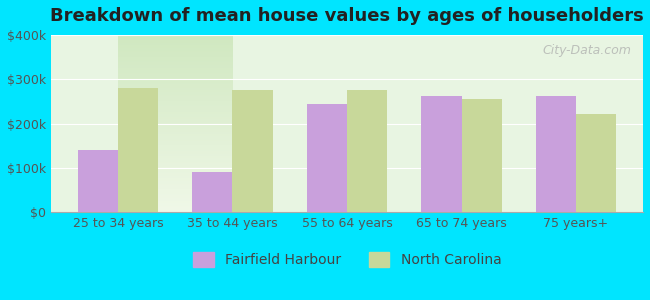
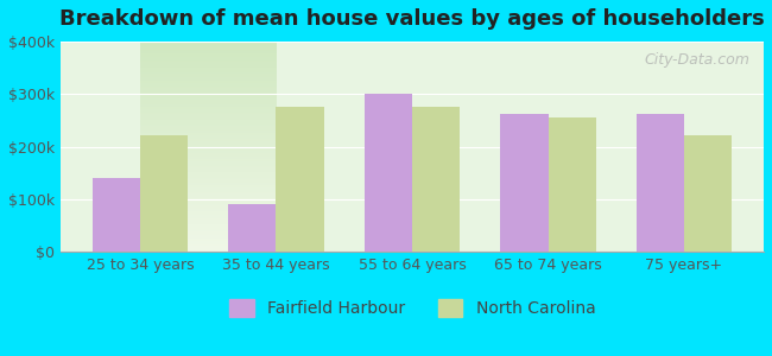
North Carolina/25 to 34 years: $280k -> $222k
Fairfield Harbour/55 to 64 years: $245k -> $300k
